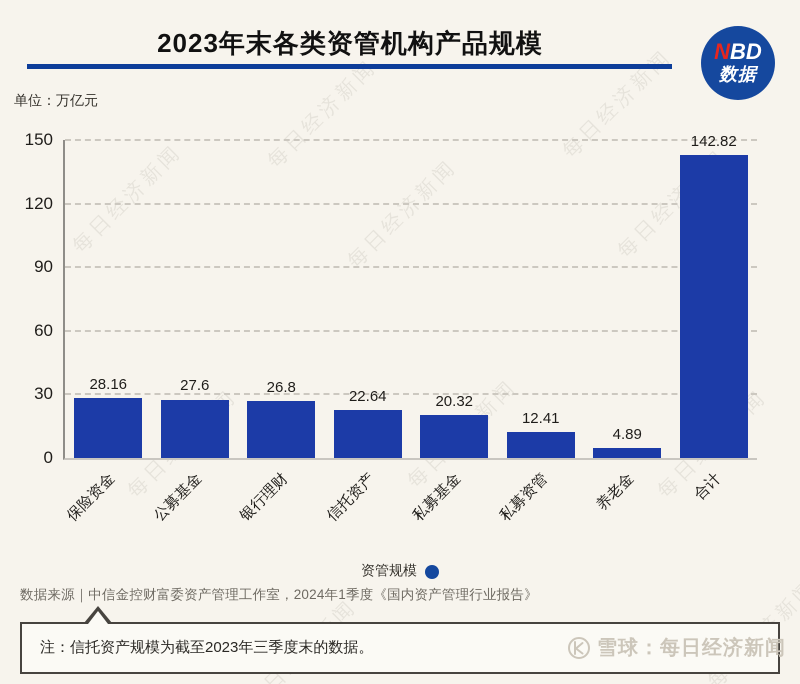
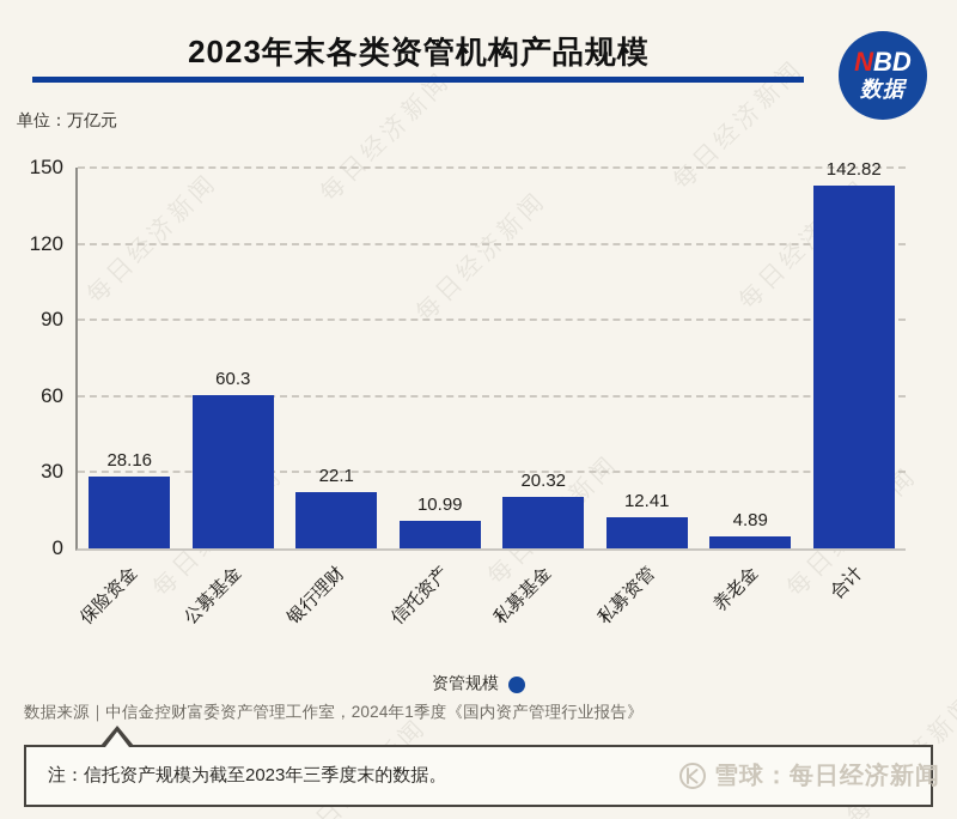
公募基金: 27.6 -> 60.3
银行理财: 26.8 -> 22.1
信托资产: 22.64 -> 10.99
